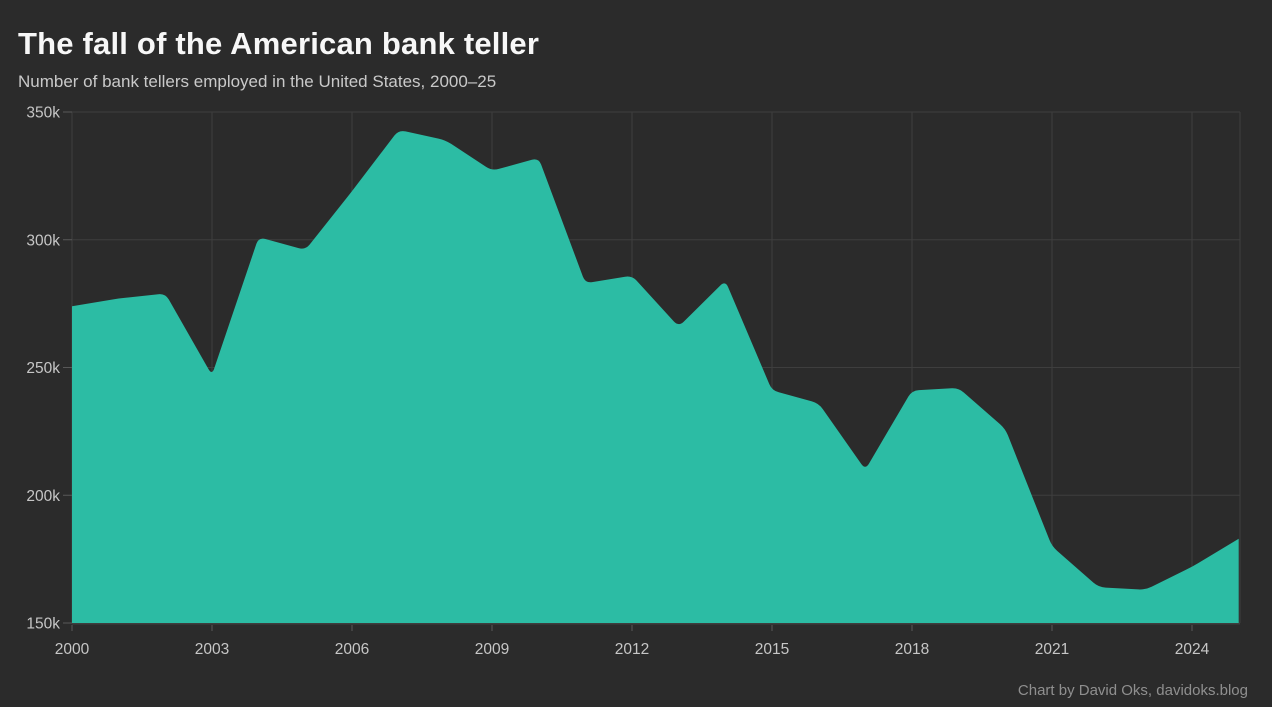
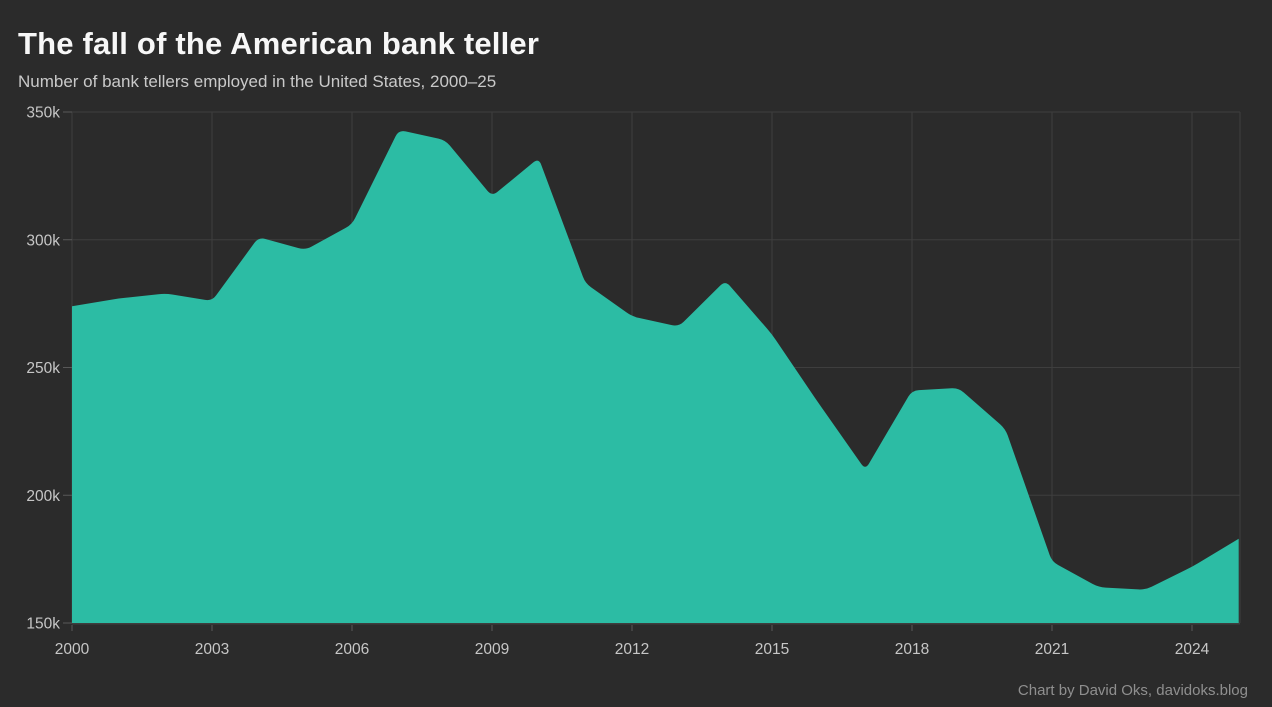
2003: 247k -> 276k
2006: 319k -> 306k
2009: 327k -> 317k
2012: 286k -> 270k
2015: 241k -> 263k
2021: 180k -> 174k
